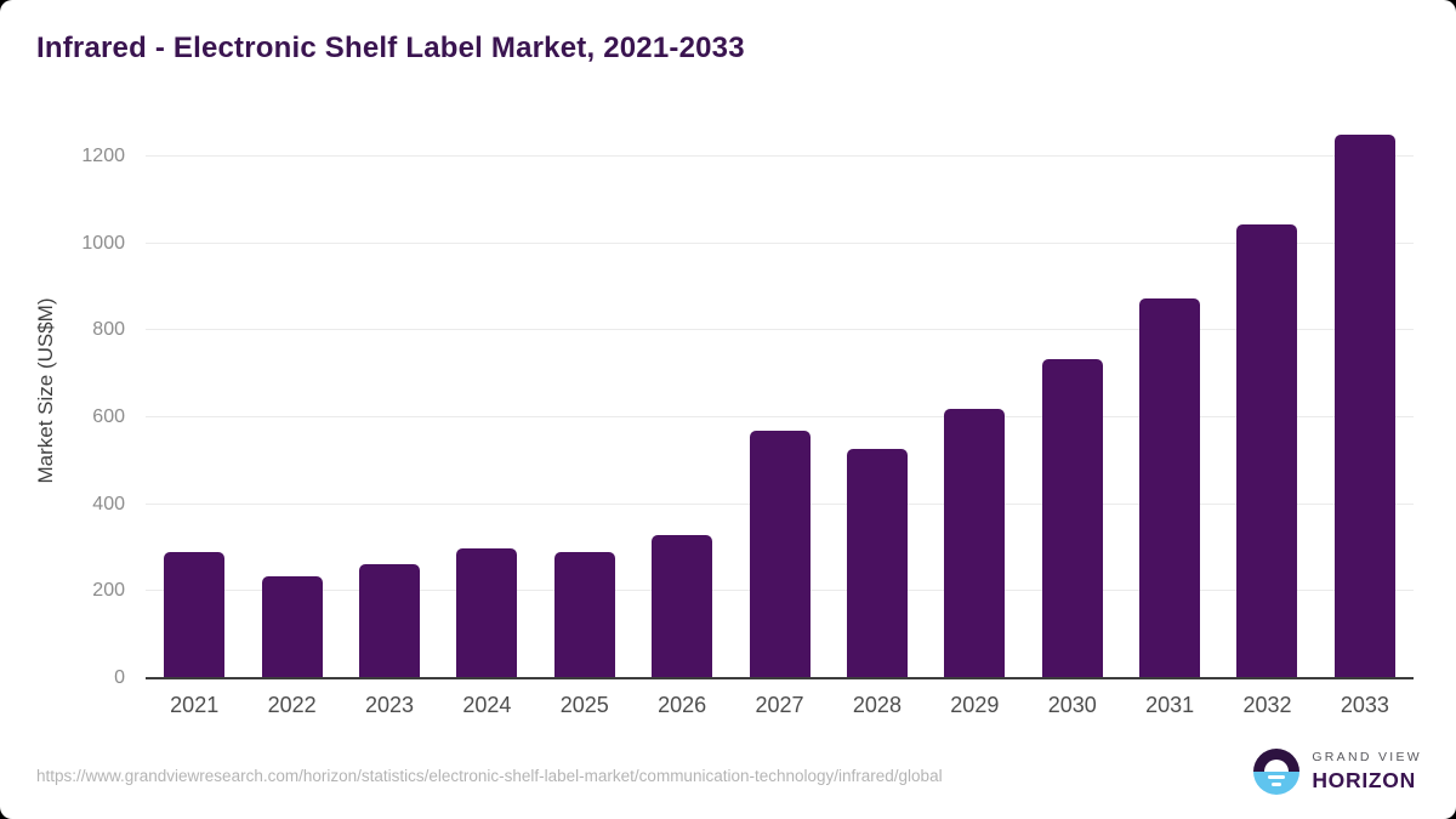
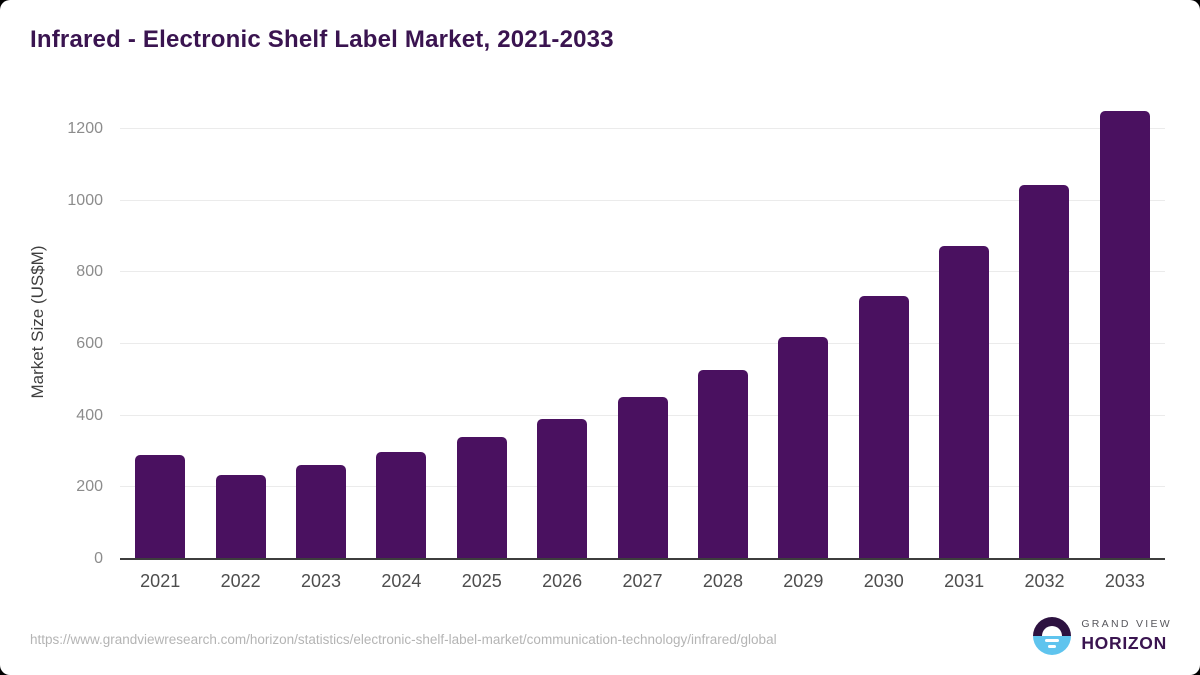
2025: 290 -> 340
2026: 330 -> 390
2027: 570 -> 450
